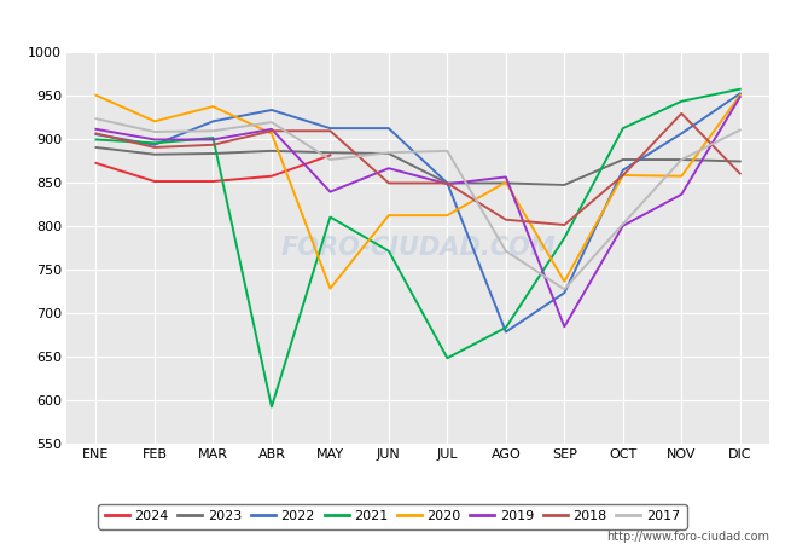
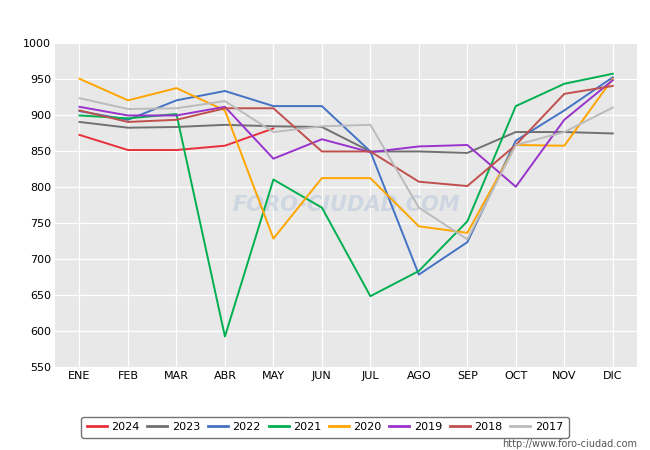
2020/AGO: 850 -> 745
2021/SEP: 786 -> 752
2019/SEP: 684 -> 858
2017/OCT: 802 -> 858
2019/NOV: 836 -> 893
2018/DIC: 860 -> 940
